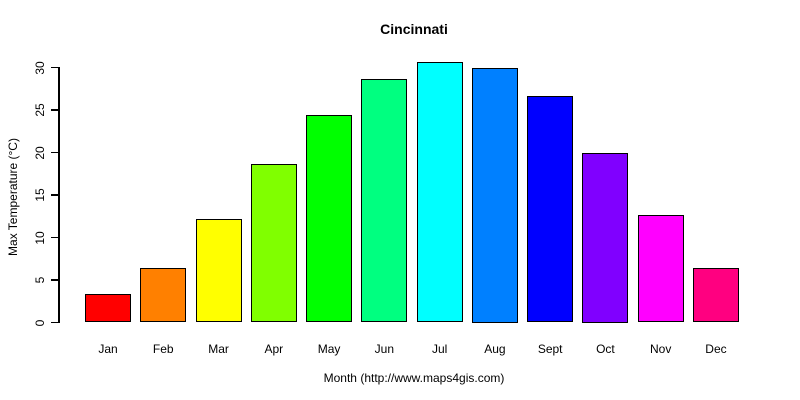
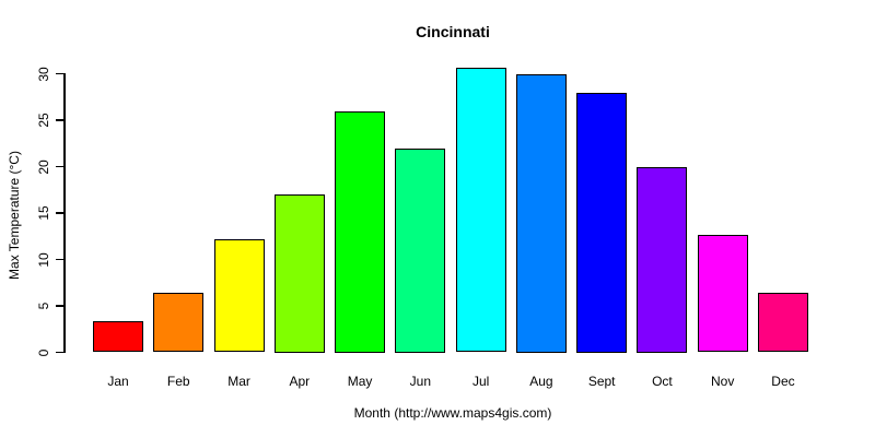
Apr: 19 -> 17
May: 24 -> 26
Jun: 29 -> 22
Sept: 27 -> 28
